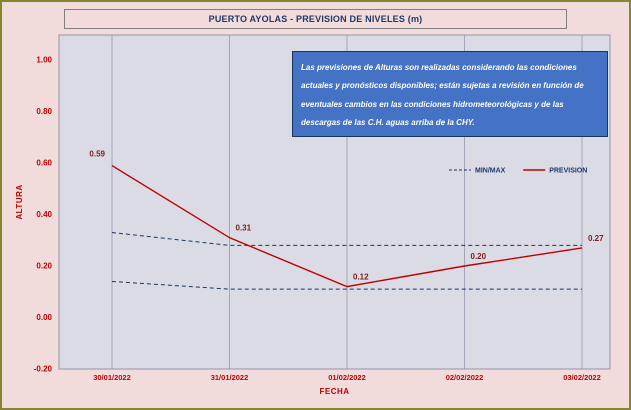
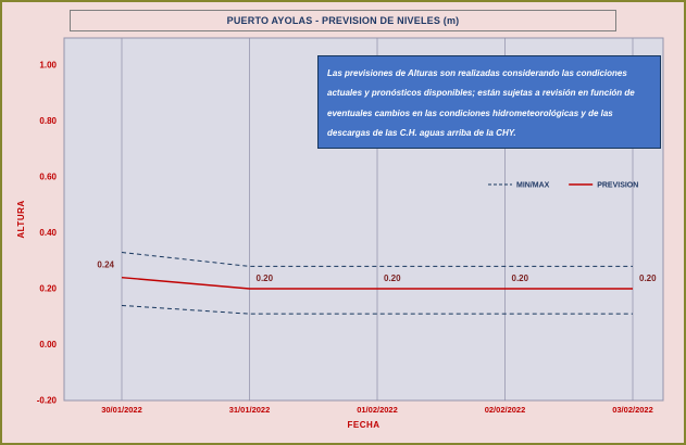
PREVISION/30/01/2022: 0.59 -> 0.24
PREVISION/31/01/2022: 0.31 -> 0.20
PREVISION/01/02/2022: 0.12 -> 0.20
PREVISION/03/02/2022: 0.27 -> 0.20
